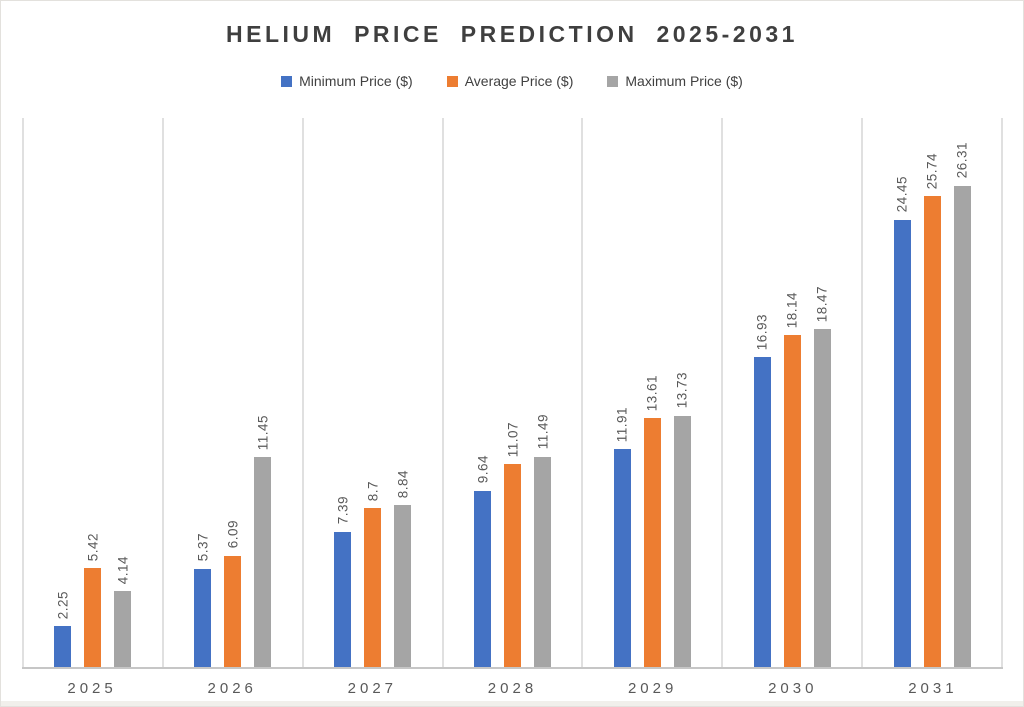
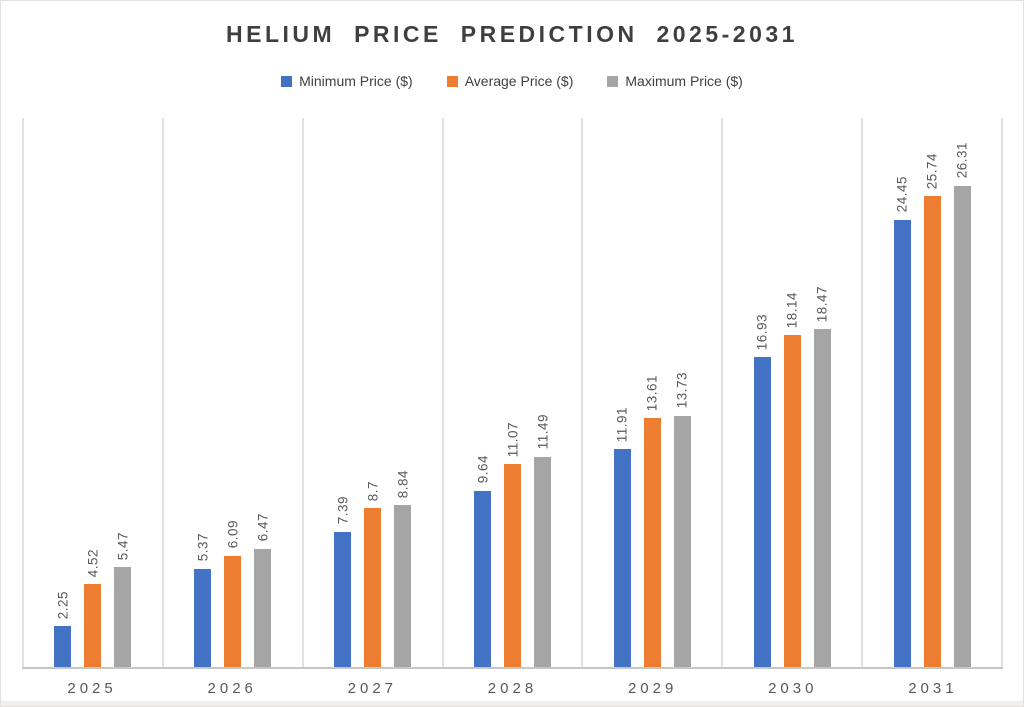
Average Price ($)/2025: 5.42 -> 4.52
Maximum Price ($)/2025: 4.14 -> 5.47
Maximum Price ($)/2026: 11.45 -> 6.47
